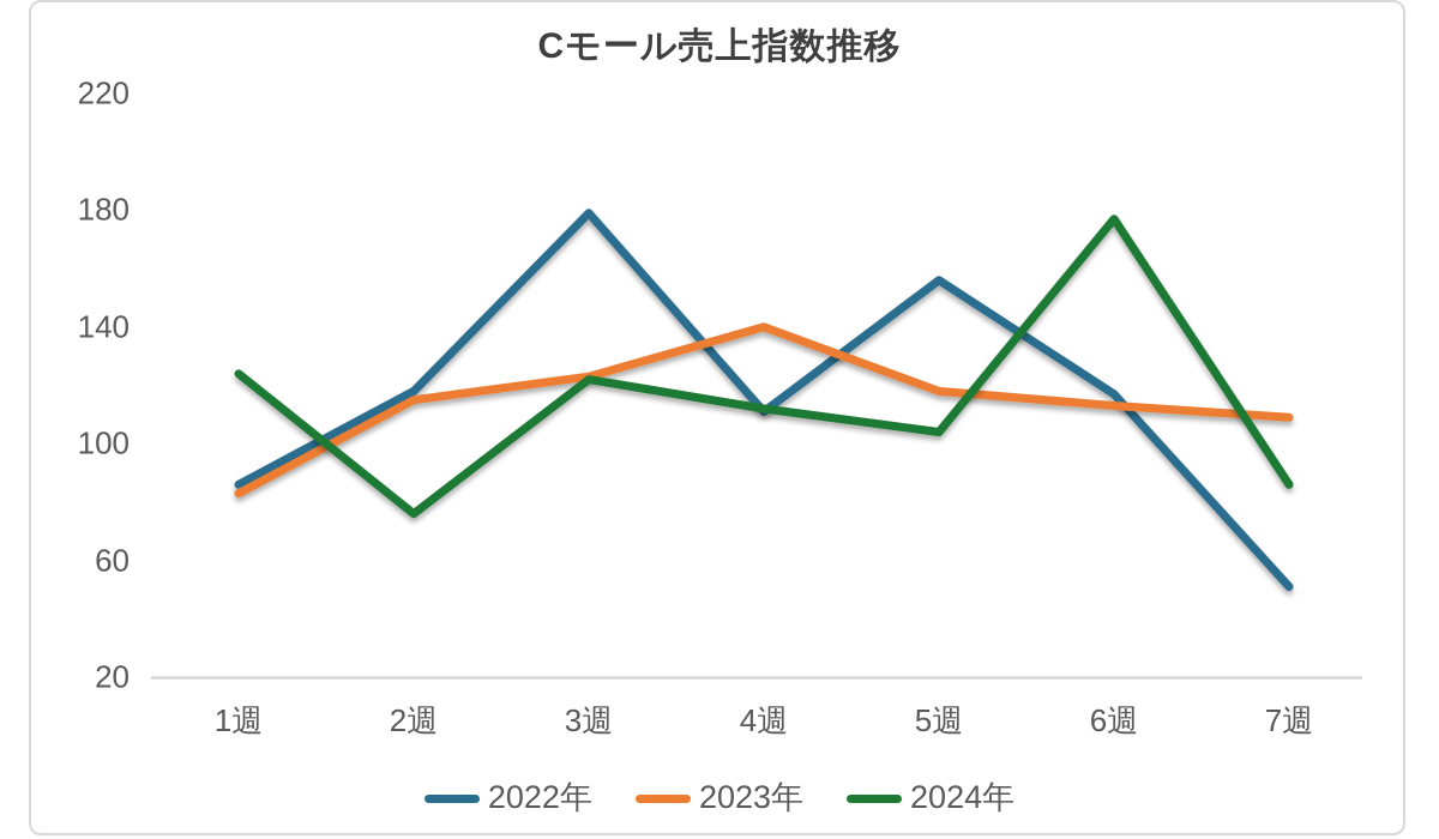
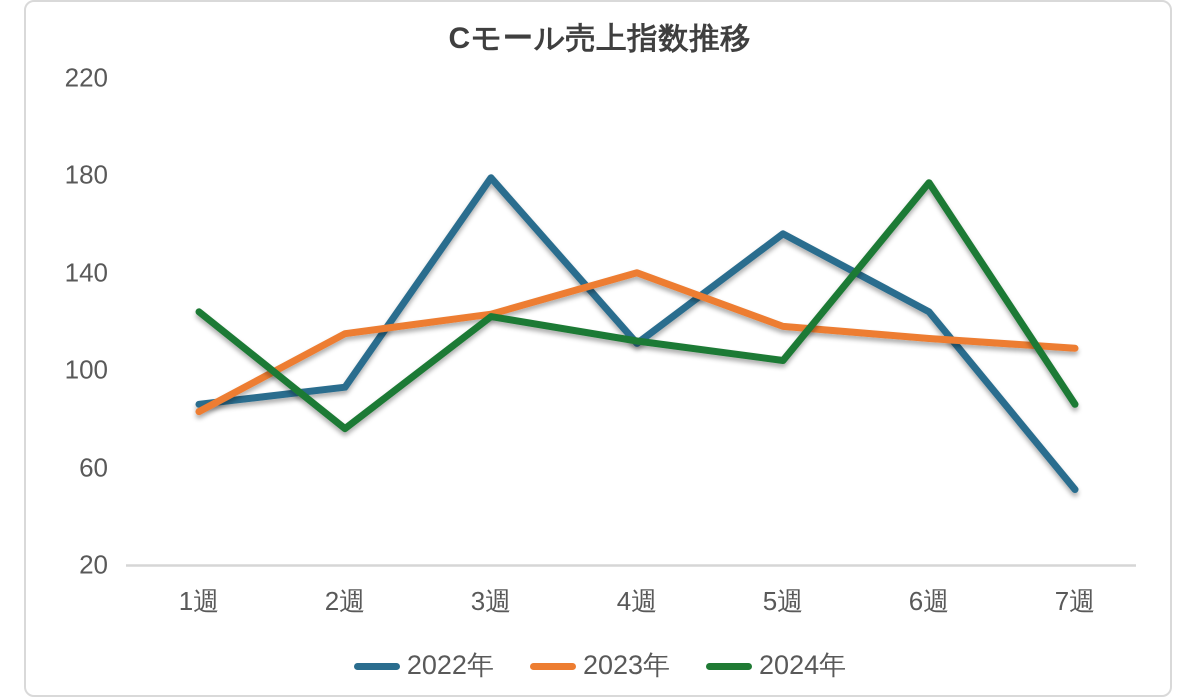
2022年/2週: 118 -> 93
2022年/6週: 117 -> 124
